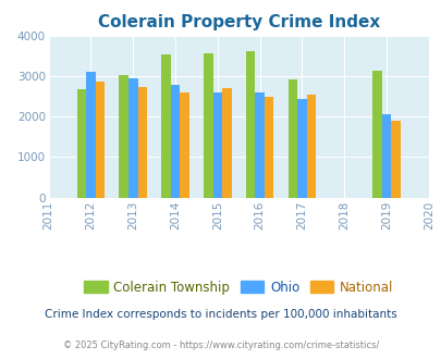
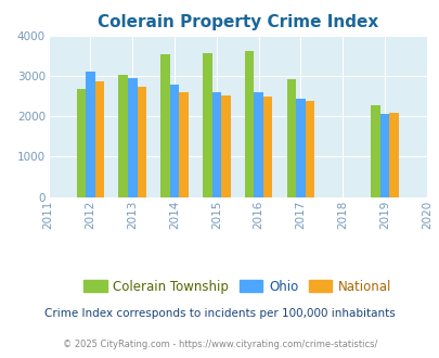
National/2015: 2700 -> 2520
National/2017: 2550 -> 2390
Colerain Township/2019: 3150 -> 2270
National/2019: 1900 -> 2100
